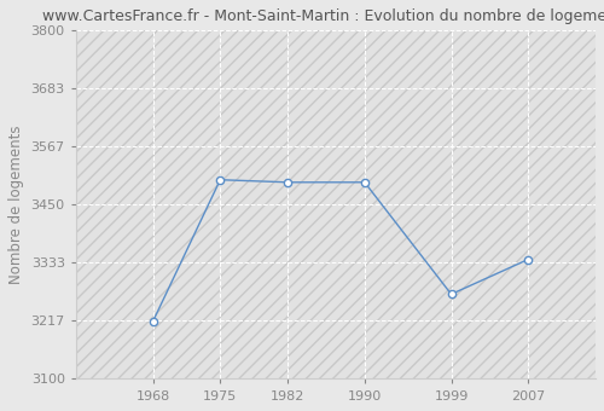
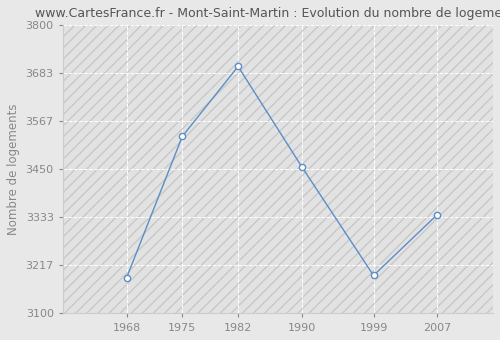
1968: 3215 -> 3186
1975: 3500 -> 3530
1982: 3495 -> 3700
1990: 3495 -> 3456
1999: 3270 -> 3192
